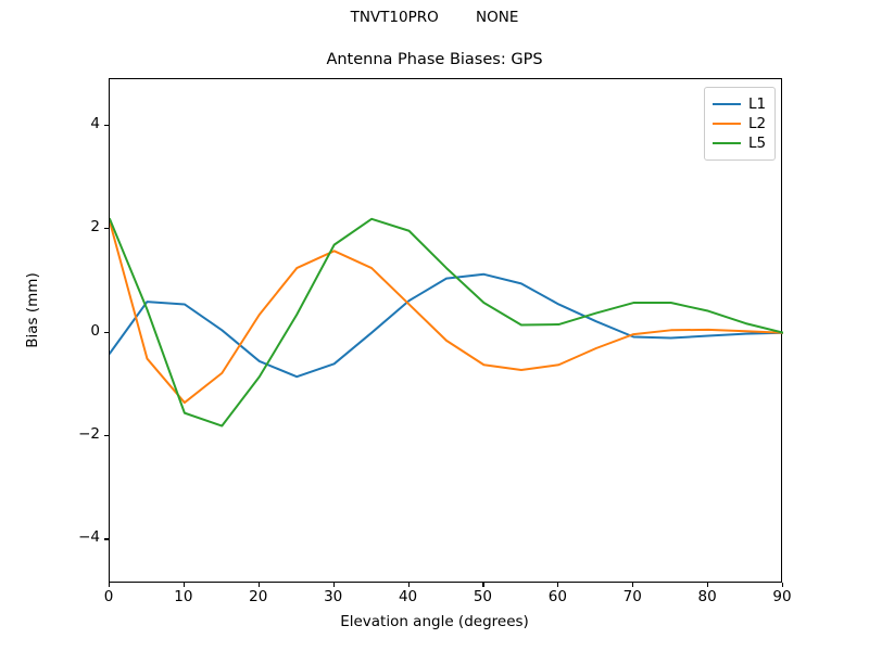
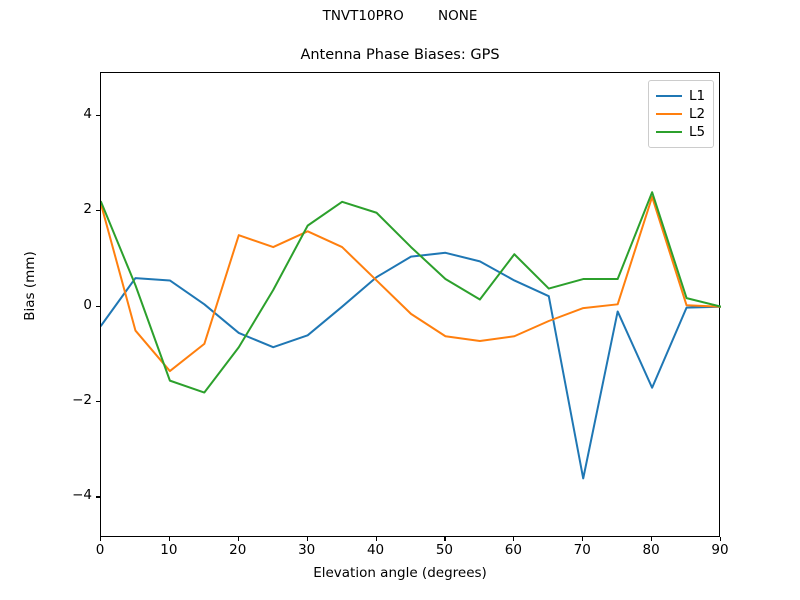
L2/20: 0.3 -> 1.5
L5/60: 0.2 -> 1.1
L1/70: -0.1 -> -3.6
L1/80: -0.1 -> -1.7
L2/80: 0.1 -> 2.3
L5/80: 0.4 -> 2.4
